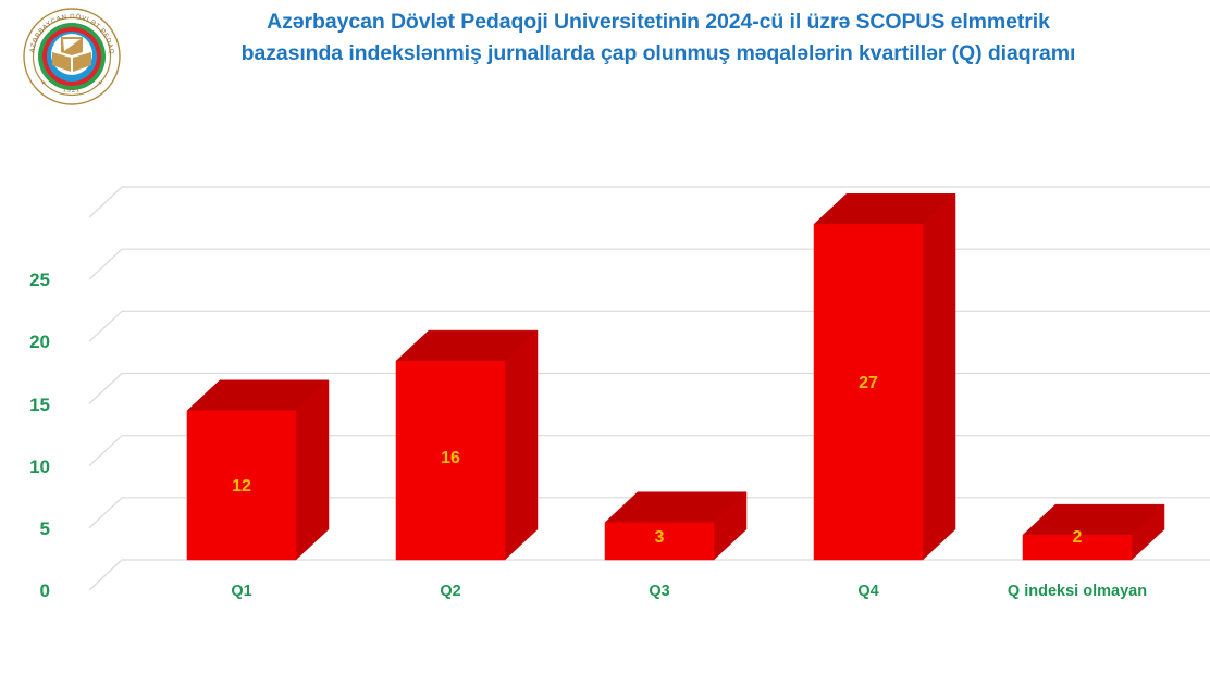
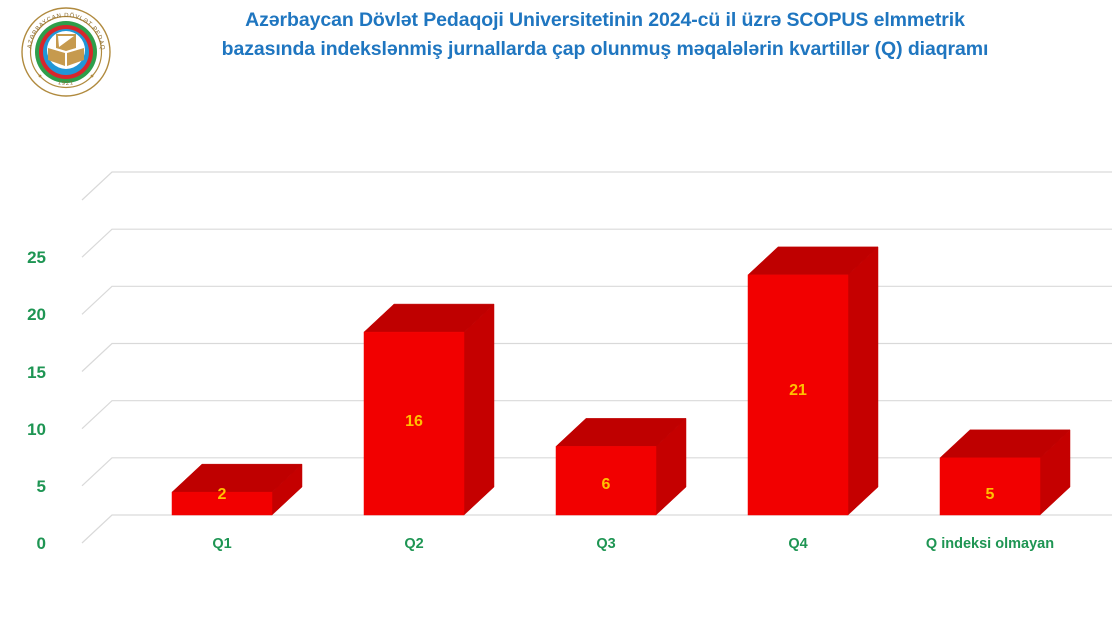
Q1: 12 -> 2
Q3: 3 -> 6
Q4: 27 -> 21
Q indeksi olmayan: 2 -> 5
